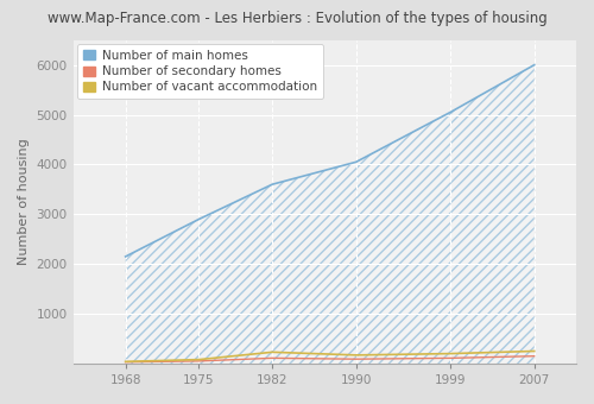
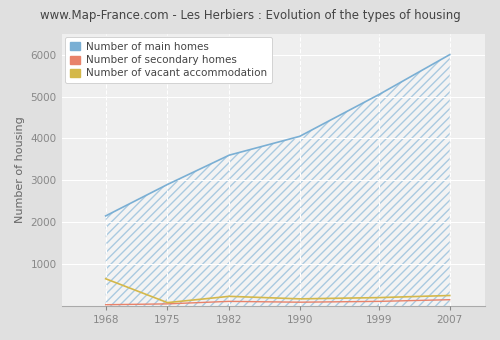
Number of vacant accommodation/1968: 40 -> 650
